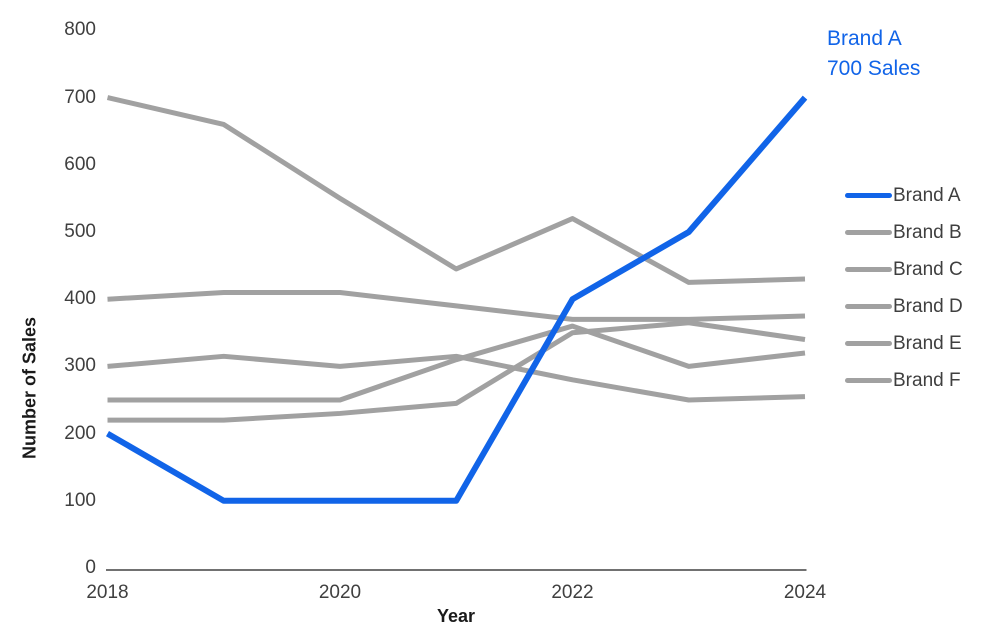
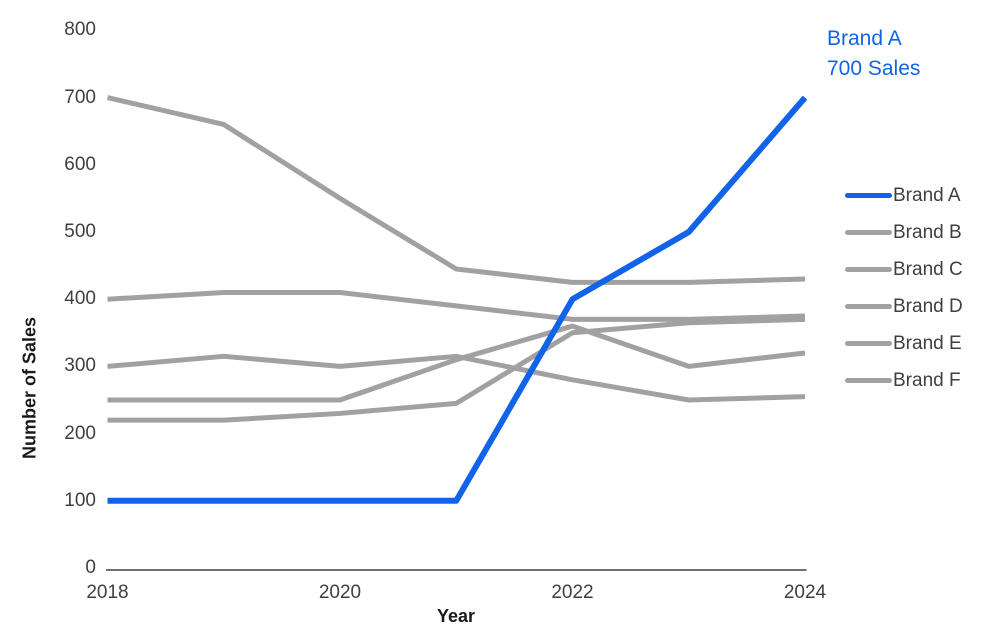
Brand A/2018: 200 -> 100
Brand B/2022: 520 -> 420
Brand F/2024: 340 -> 370
